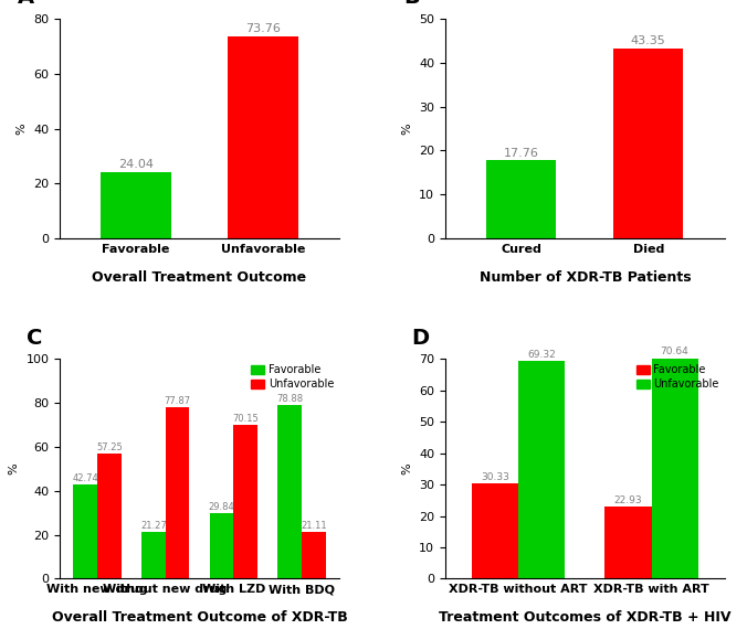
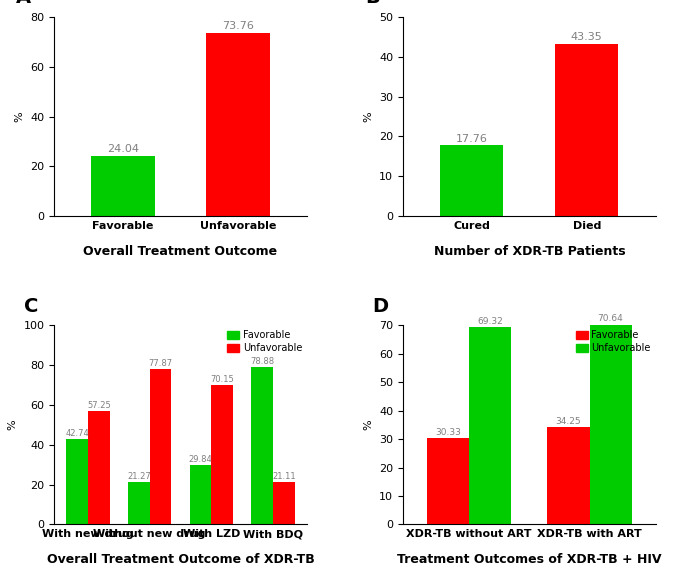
Favorable/XDR-TB with ART: 22.93 -> 34.25
